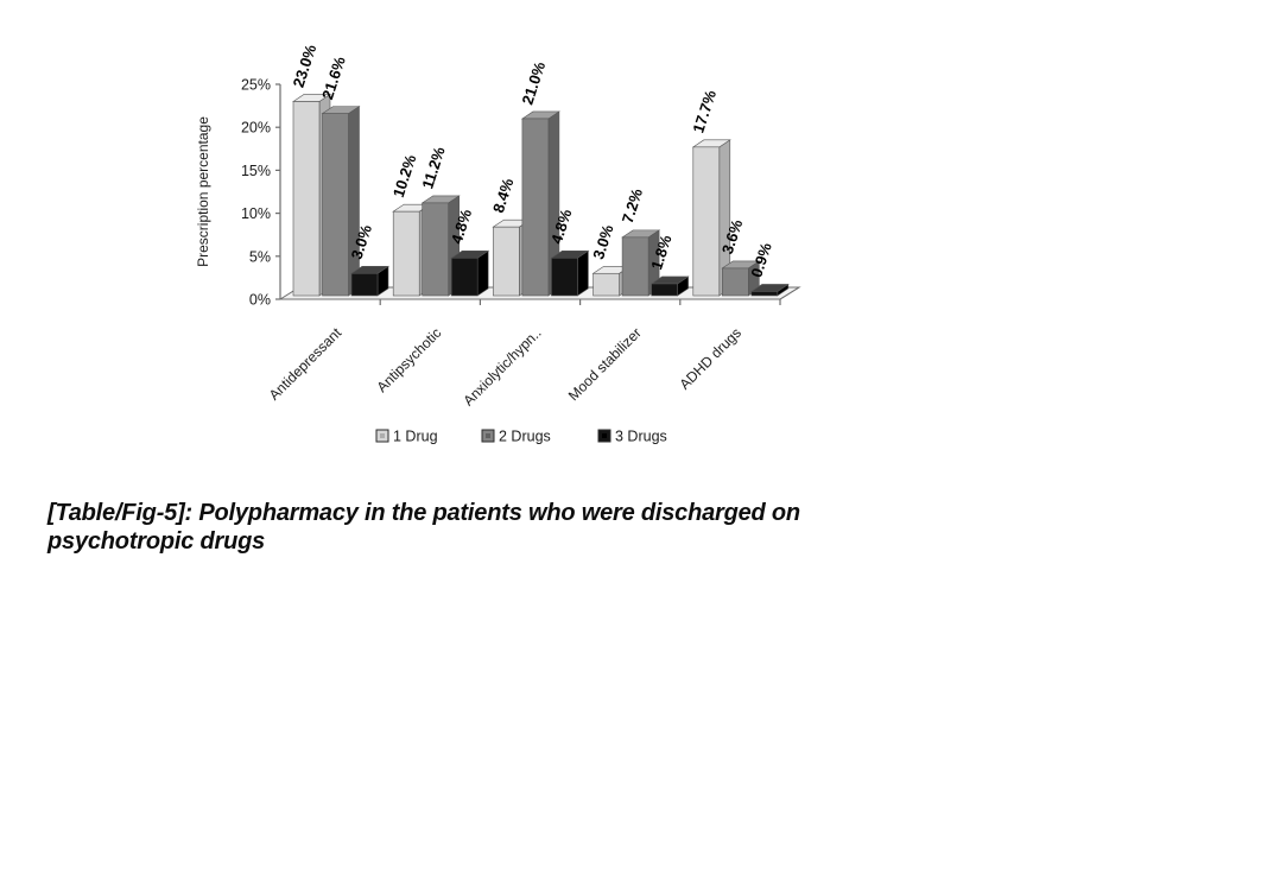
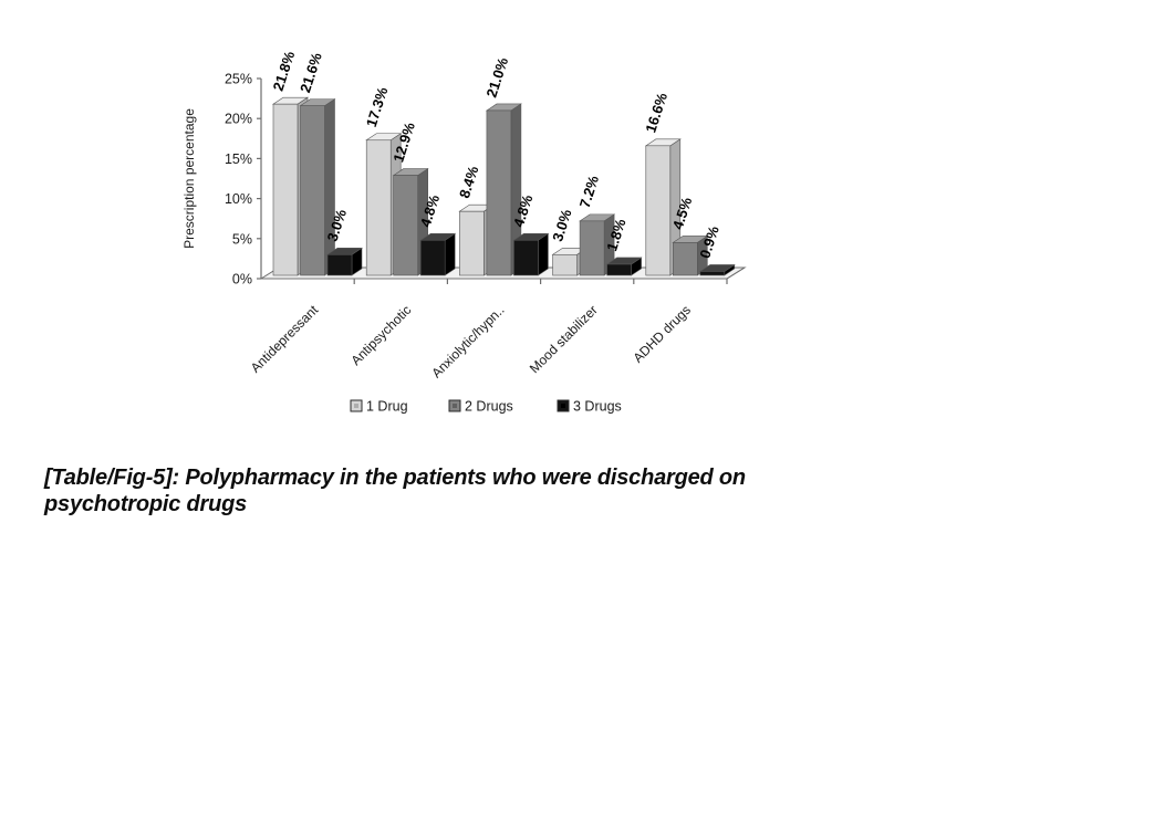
1 Drug/Antidepressant: 23.0% -> 21.8%
1 Drug/Antipsychotic: 10.2% -> 17.3%
2 Drugs/Antipsychotic: 11.2% -> 12.9%
1 Drug/ADHD drugs: 17.7% -> 16.6%
2 Drugs/ADHD drugs: 3.6% -> 4.5%
